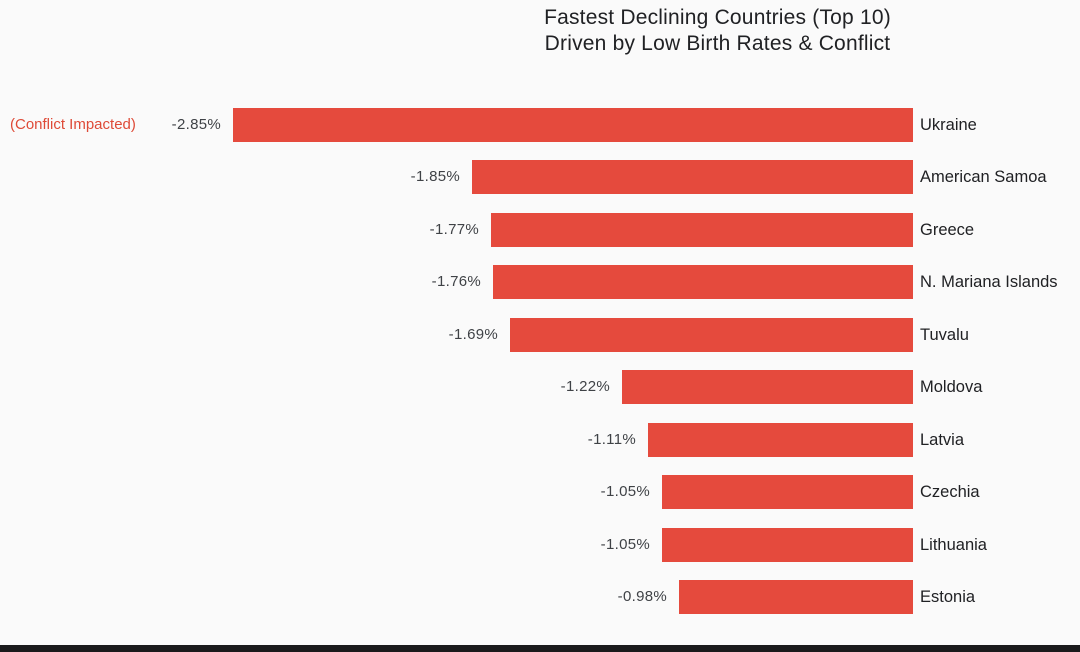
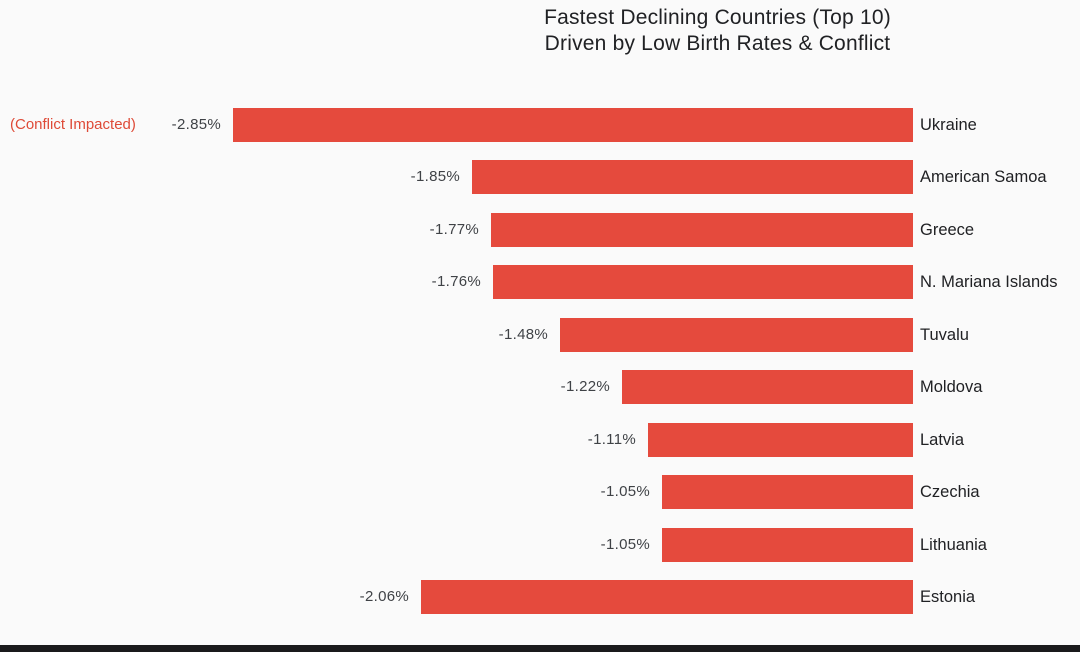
Tuvalu: -1.69% -> -1.48%
Estonia: -0.98% -> -2.06%
